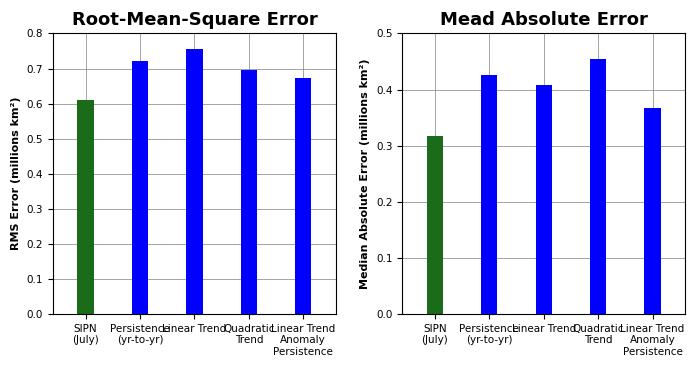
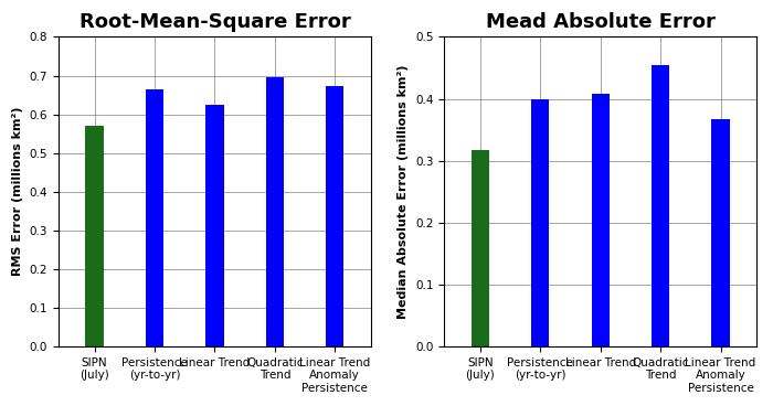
Root-Mean-Square Error/SIPN (July): 0.610 -> 0.570
Root-Mean-Square Error/Persistence (yr-to-yr): 0.720 -> 0.665
Root-Mean-Square Error/Linear Trend: 0.755 -> 0.625
Mead Absolute Error/Persistence (yr-to-yr): 0.426 -> 0.400
